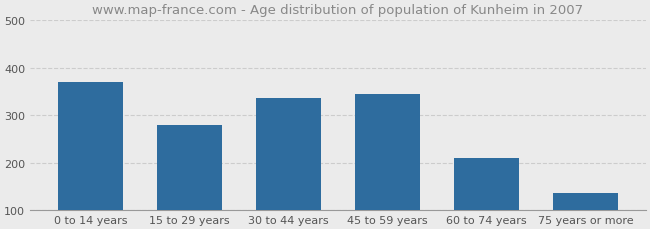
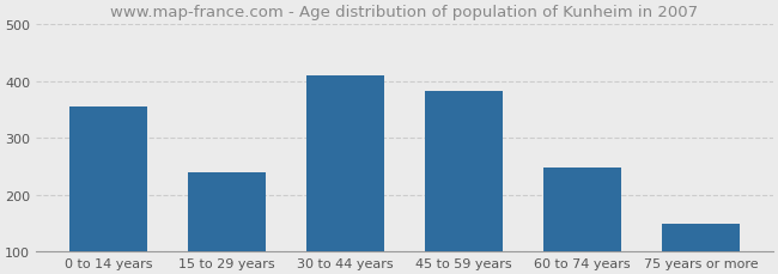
0 to 14 years: 370 -> 355
15 to 29 years: 280 -> 238
30 to 44 years: 335 -> 410
45 to 59 years: 345 -> 383
60 to 74 years: 210 -> 247
75 years or more: 135 -> 148
